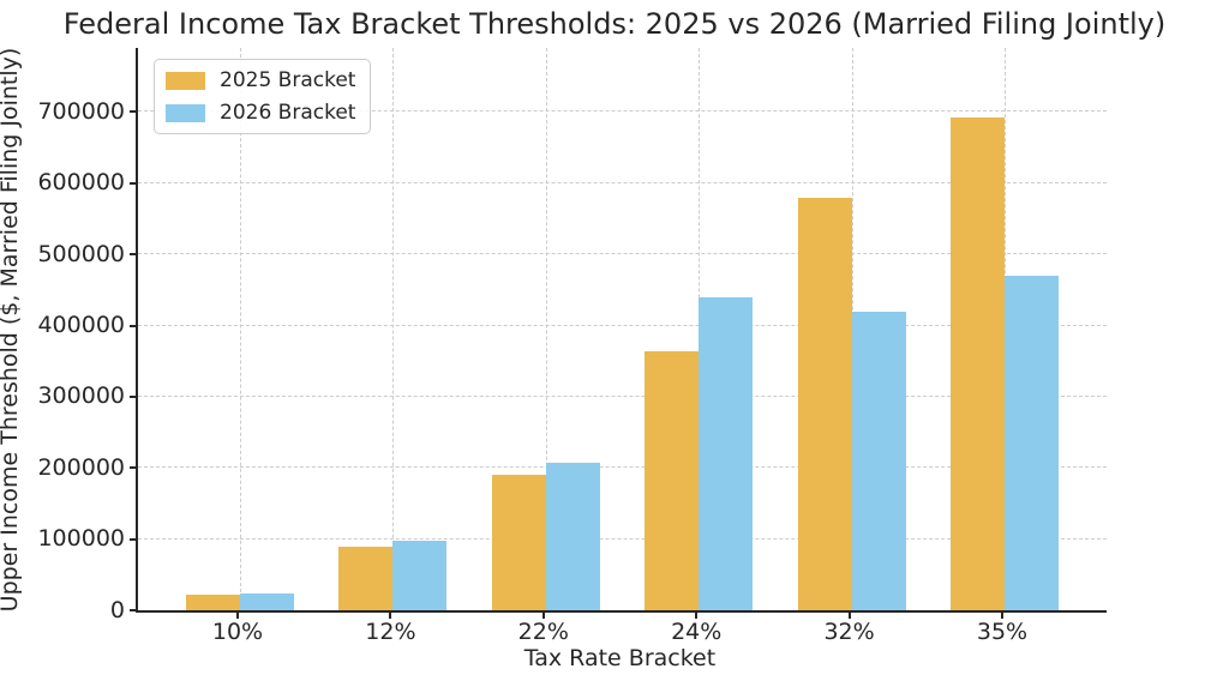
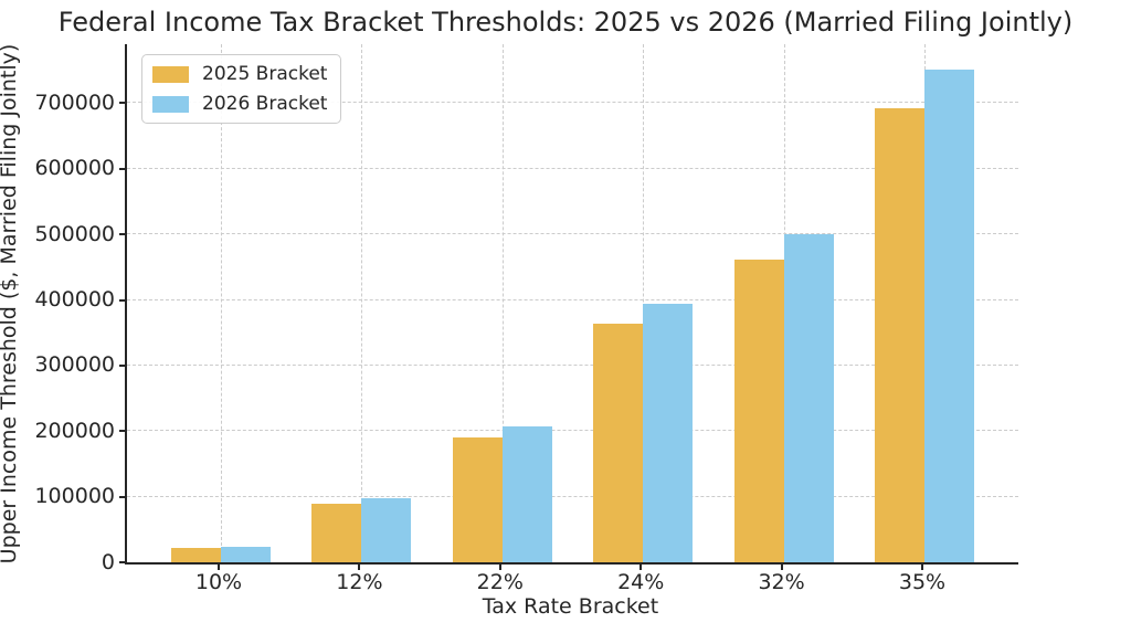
2026 Bracket/24%: 440000 -> 390000
2025 Bracket/32%: 580000 -> 460000
2026 Bracket/32%: 420000 -> 500000
2026 Bracket/35%: 470000 -> 750000
